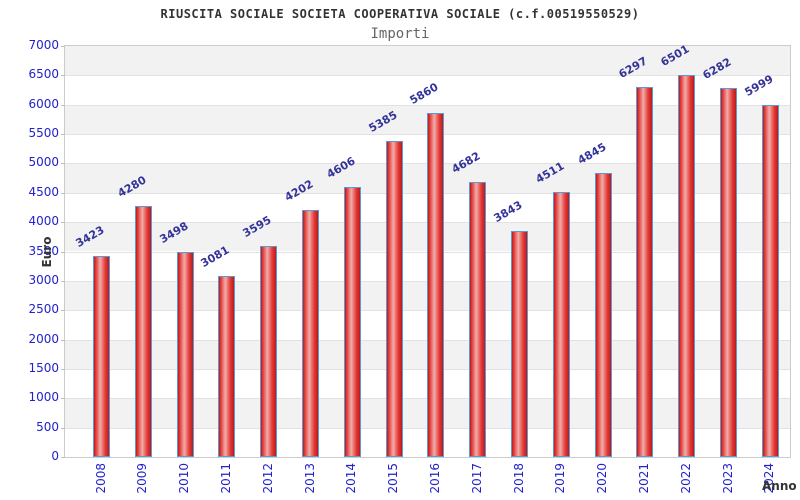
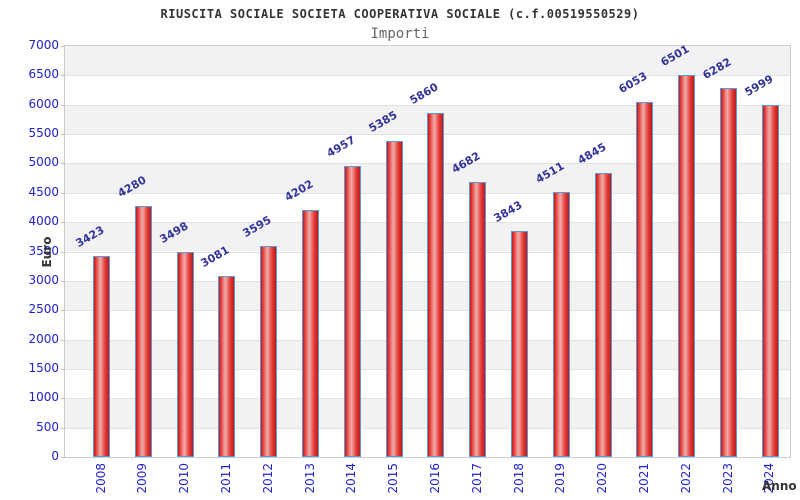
2014: 4606 -> 4957
2021: 6297 -> 6053
